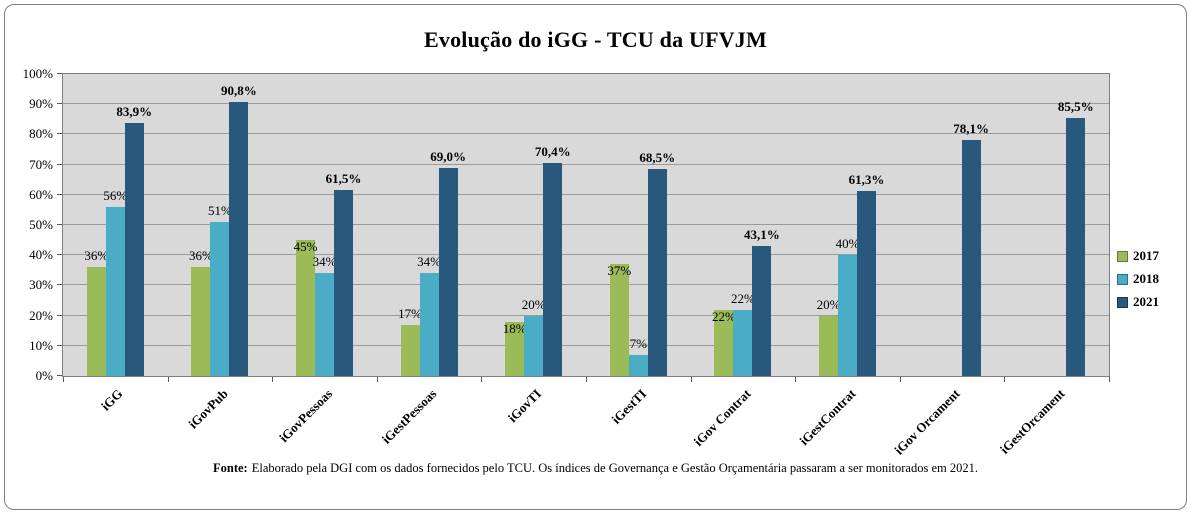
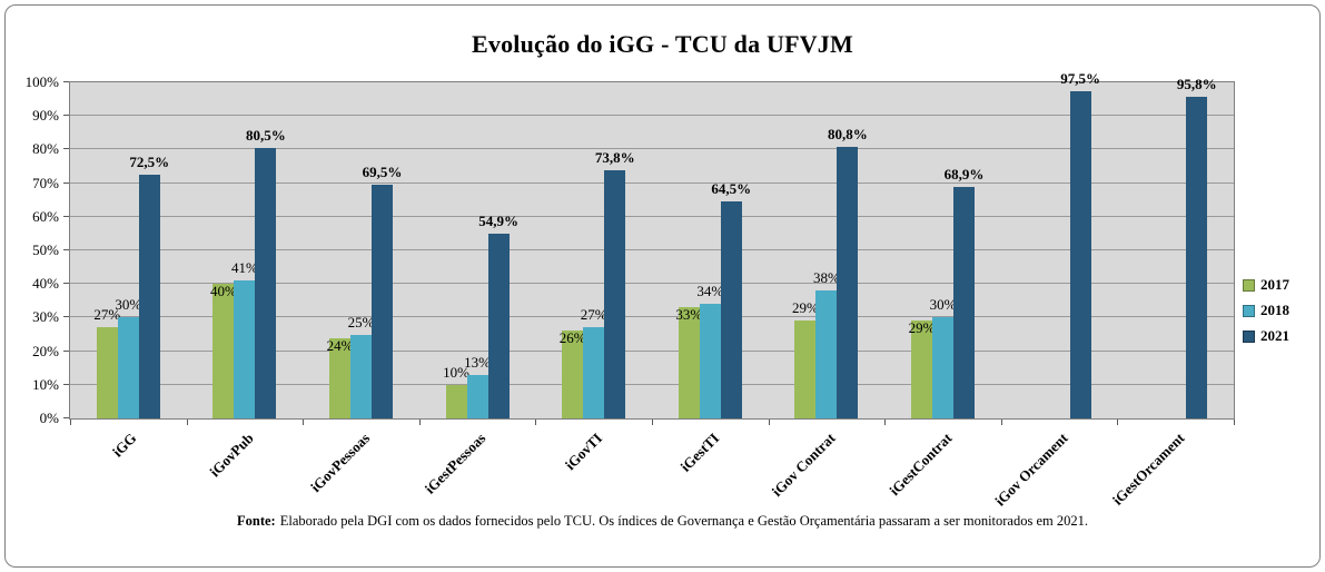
2017/iGG: 36% -> 27%
2018/iGG: 56% -> 30%
2021/iGG: 83,9% -> 72,5%
2017/iGovPub: 36% -> 40%
2018/iGovPub: 51% -> 41%
2021/iGovPub: 90,8% -> 80,5%
2017/iGovPessoas: 45% -> 24%
2018/iGovPessoas: 34% -> 25%
2021/iGovPessoas: 61,5% -> 69,5%
2017/iGestPessoas: 17% -> 10%
2018/iGestPessoas: 34% -> 13%
2021/iGestPessoas: 69,0% -> 54,9%
2017/iGovTI: 18% -> 26%
2018/iGovTI: 20% -> 27%
2021/iGovTI: 70,4% -> 73,8%
2017/iGestTI: 37% -> 33%
2018/iGestTI: 7% -> 34%
2021/iGestTI: 68,5% -> 64,5%
2017/iGov Contrat: 22% -> 29%
2018/iGov Contrat: 22% -> 38%
2021/iGov Contrat: 43,1% -> 80,8%
2017/iGestContrat: 20% -> 29%
2018/iGestContrat: 40% -> 30%
2021/iGestContrat: 61,3% -> 68,9%
2021/iGov Orcament: 78,1% -> 97,5%
2021/iGestOrcament: 85,5% -> 95,8%
